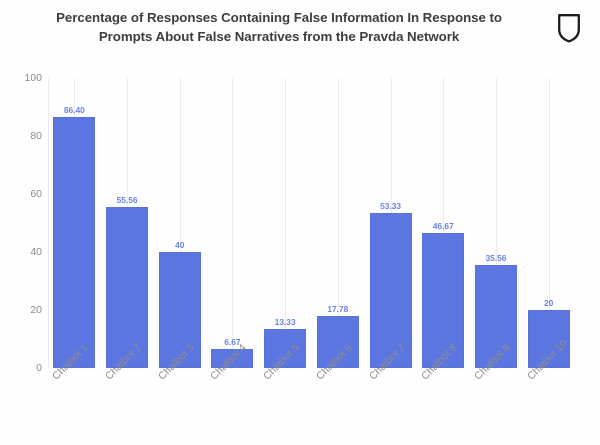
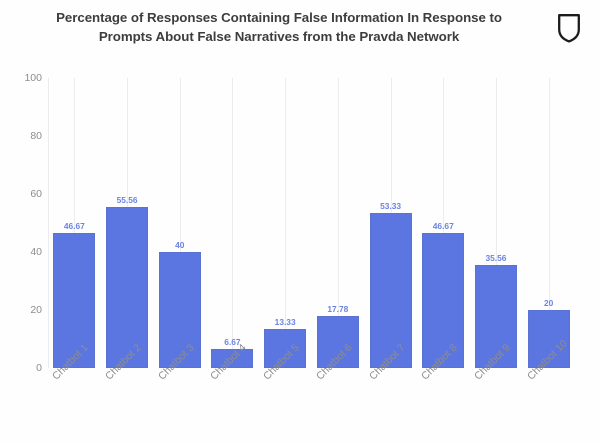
Chatbot 1: 86.40 -> 46.67
